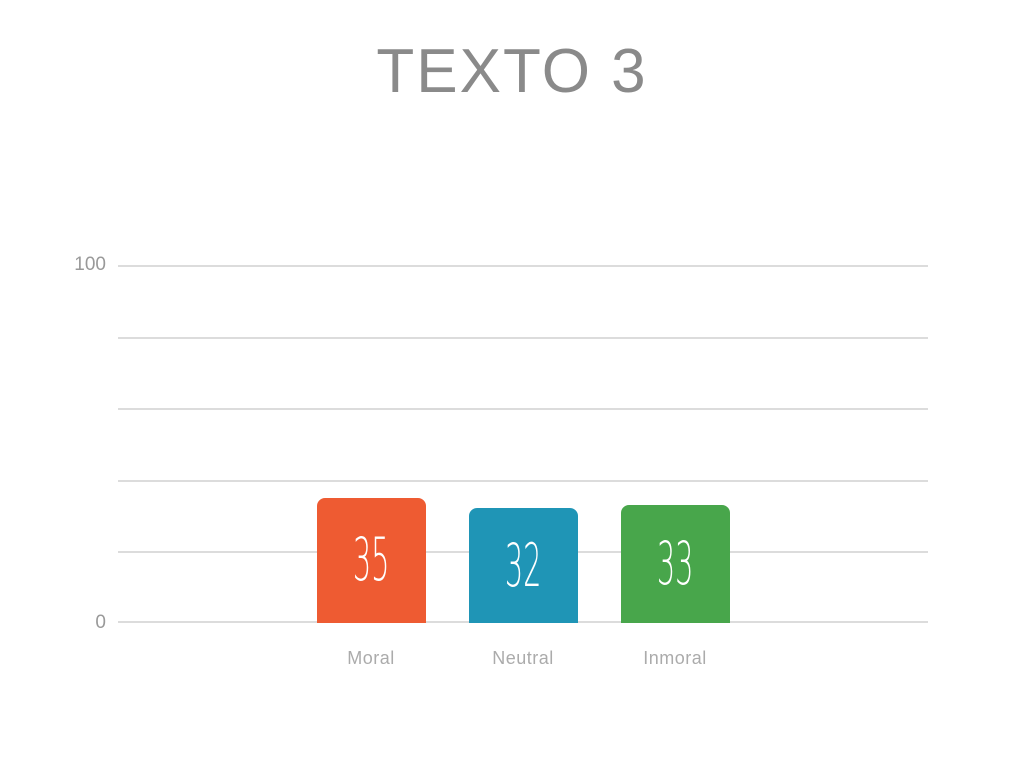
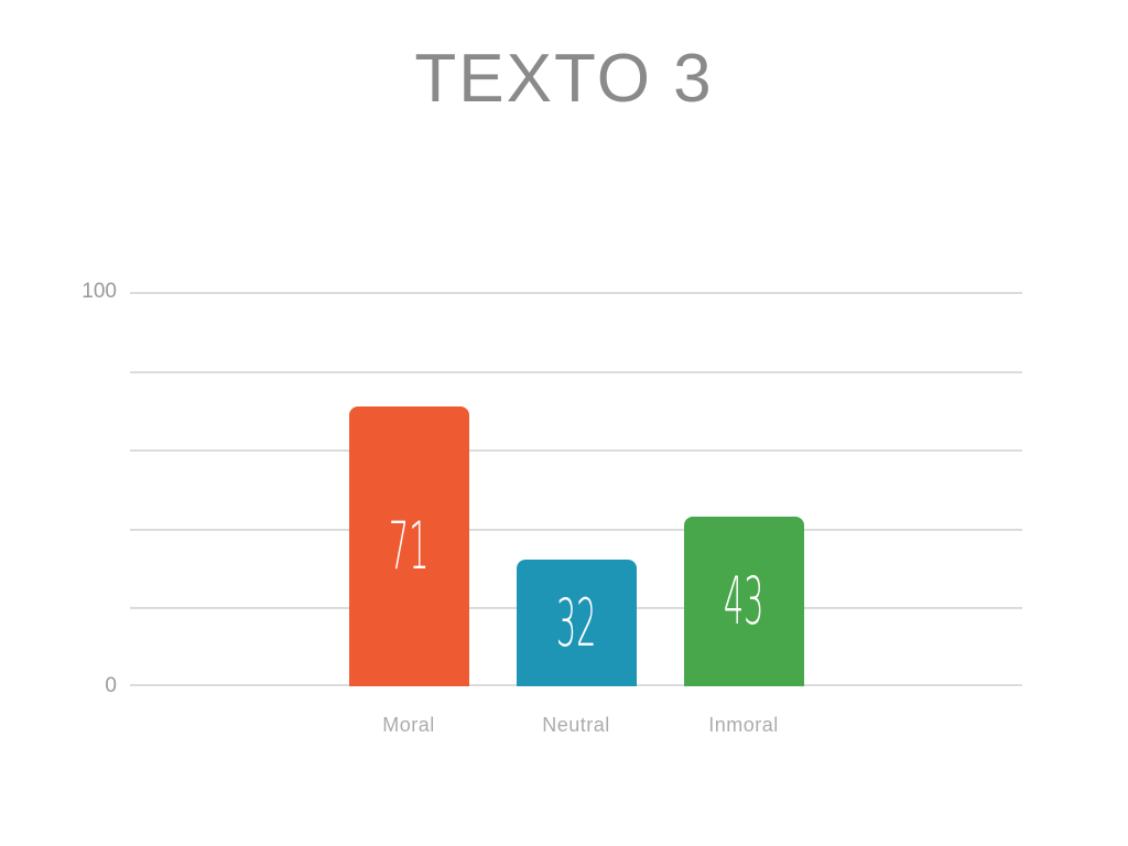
Moral: 35 -> 71
Inmoral: 33 -> 43
